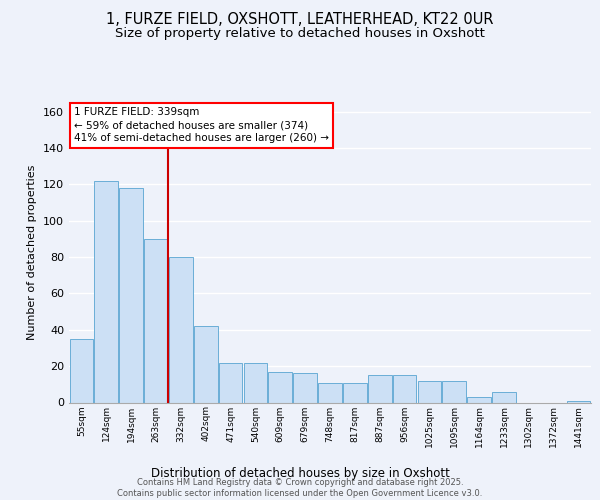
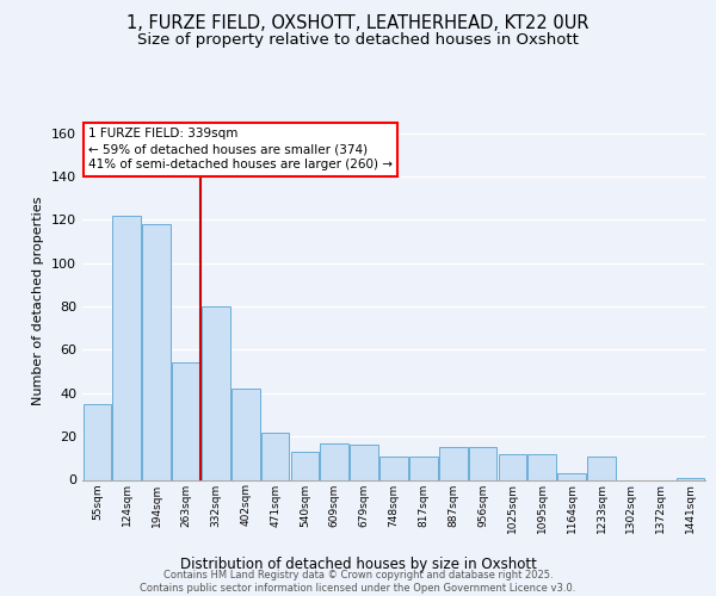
263sqm: 90 -> 54
540sqm: 22 -> 13
1233sqm: 6 -> 11
